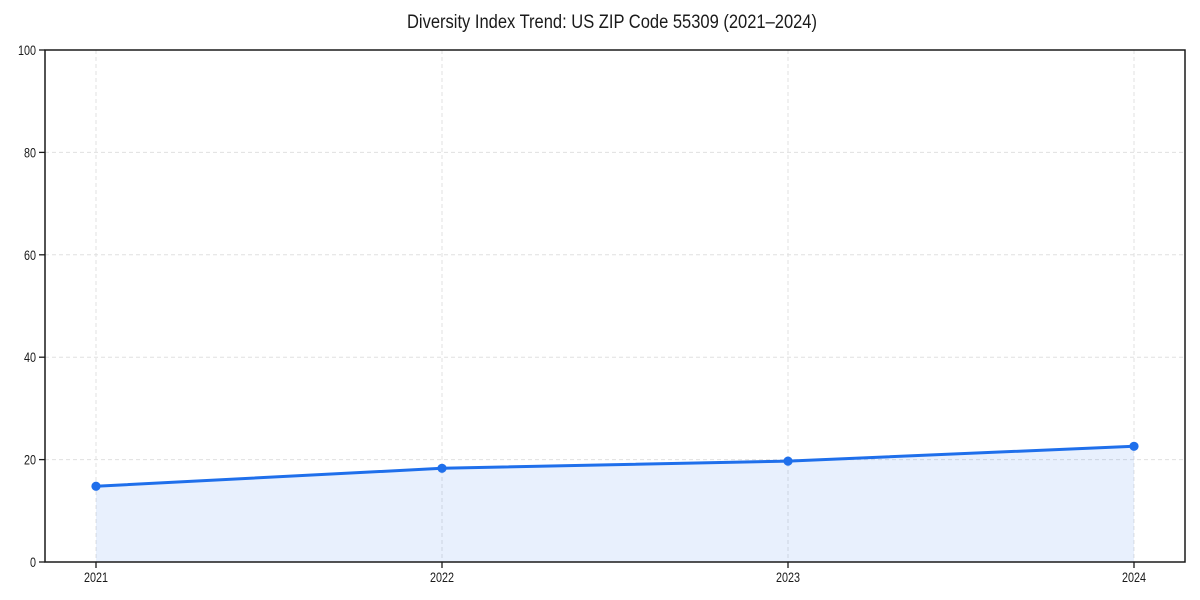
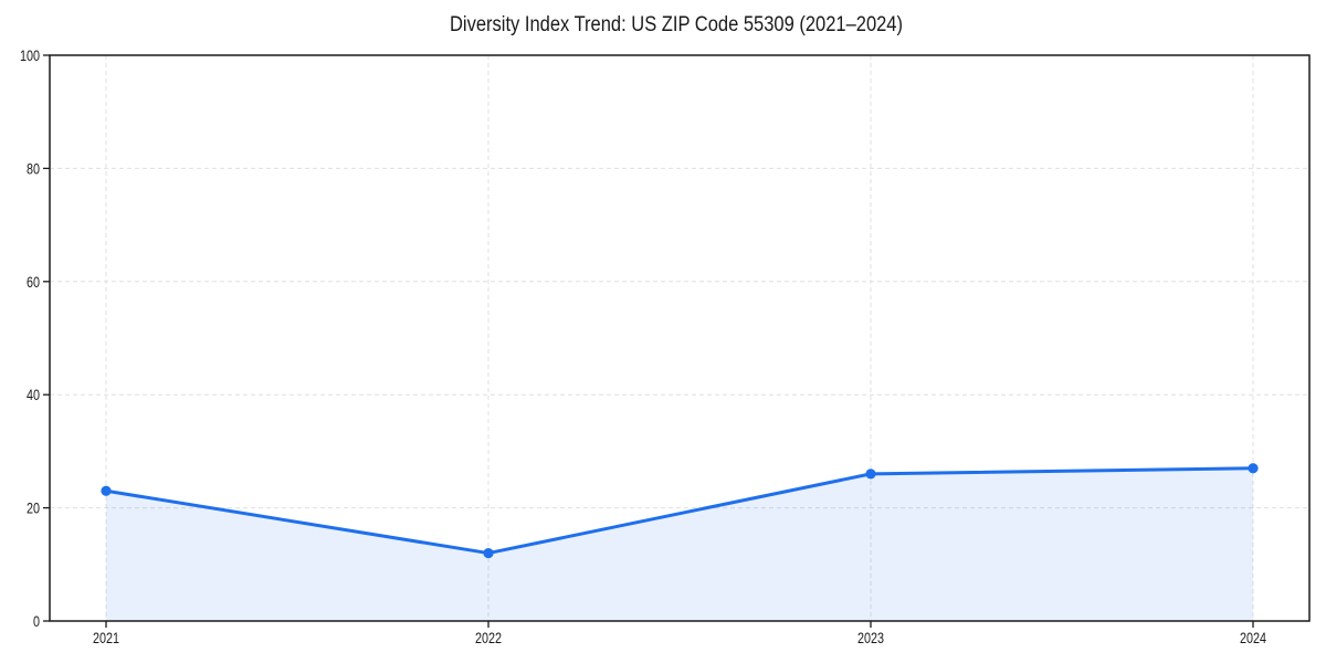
2021: 15 -> 23
2022: 18 -> 12
2023: 20 -> 26
2024: 23 -> 27
